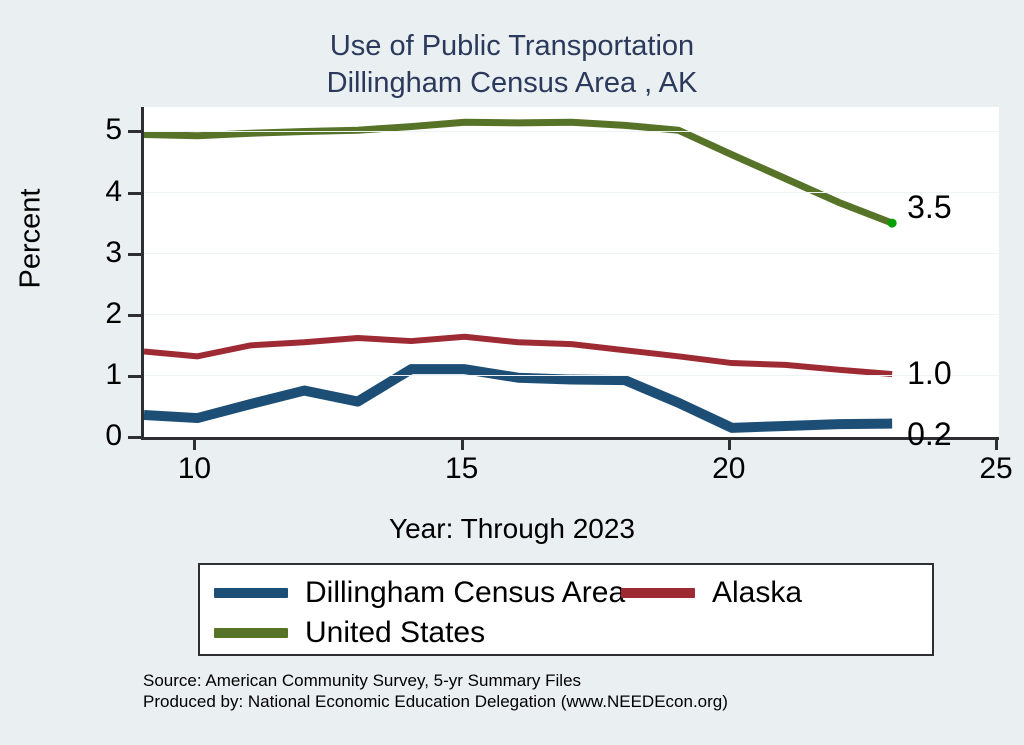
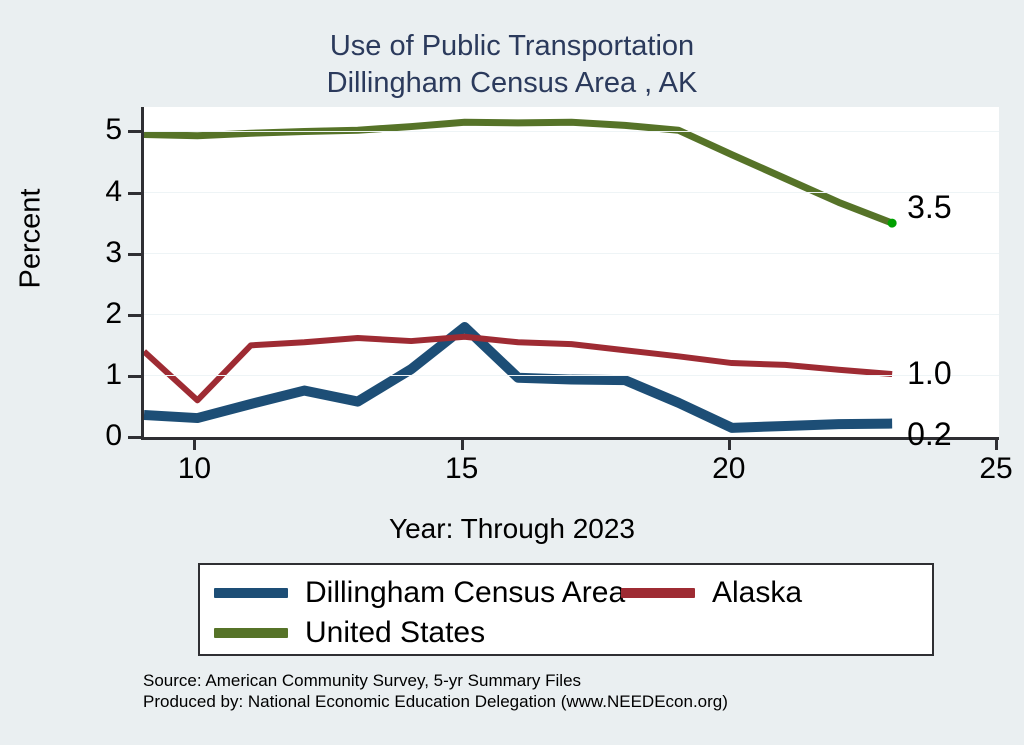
Alaska/10: 1.3 -> 0.6
Dillingham Census Area/15: 1.1 -> 1.8
